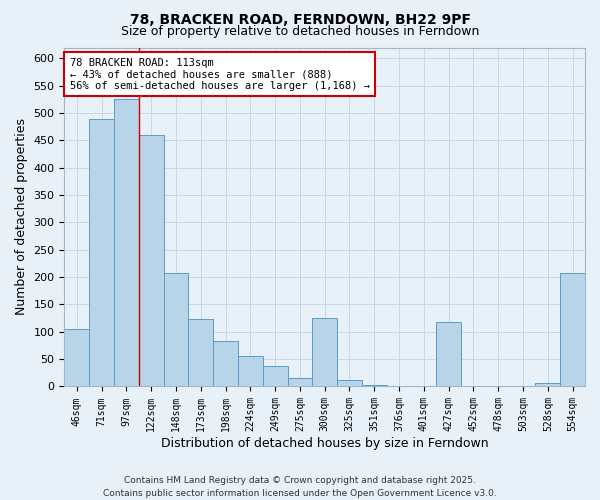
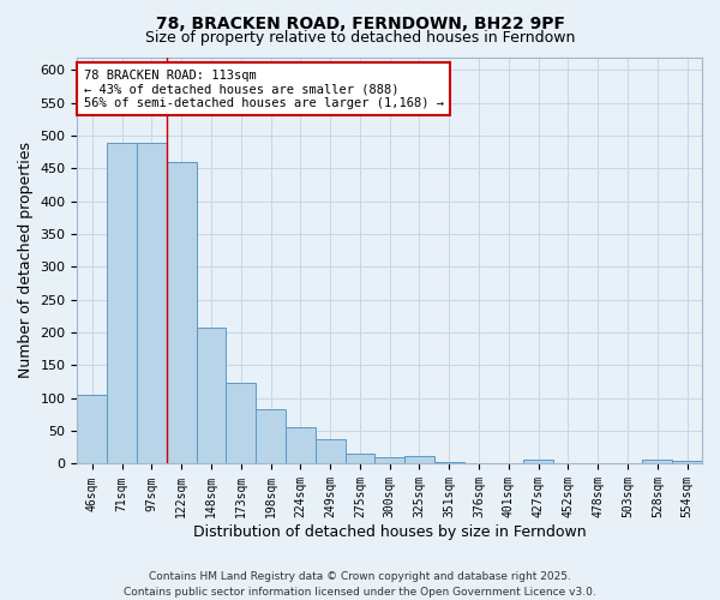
97sqm: 526 -> 490
300sqm: 126 -> 10
427sqm: 118 -> 7
554sqm: 208 -> 5
